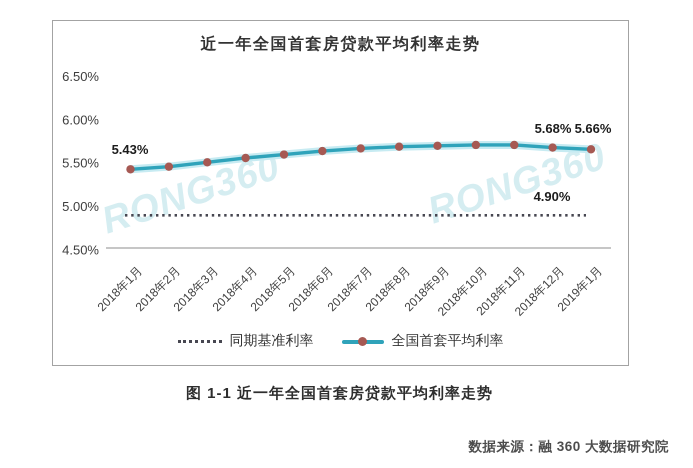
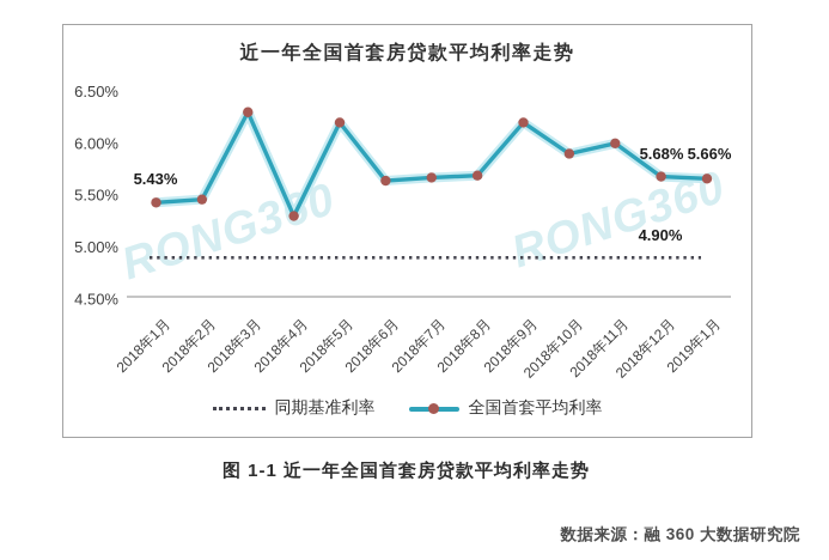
全国首套平均利率/2018年3月: 5.5% -> 6.3%
全国首套平均利率/2018年4月: 5.6% -> 5.3%
全国首套平均利率/2018年5月: 5.6% -> 6.2%
全国首套平均利率/2018年9月: 5.7% -> 6.2%
全国首套平均利率/2018年10月: 5.7% -> 5.9%
全国首套平均利率/2018年11月: 5.7% -> 6.0%
